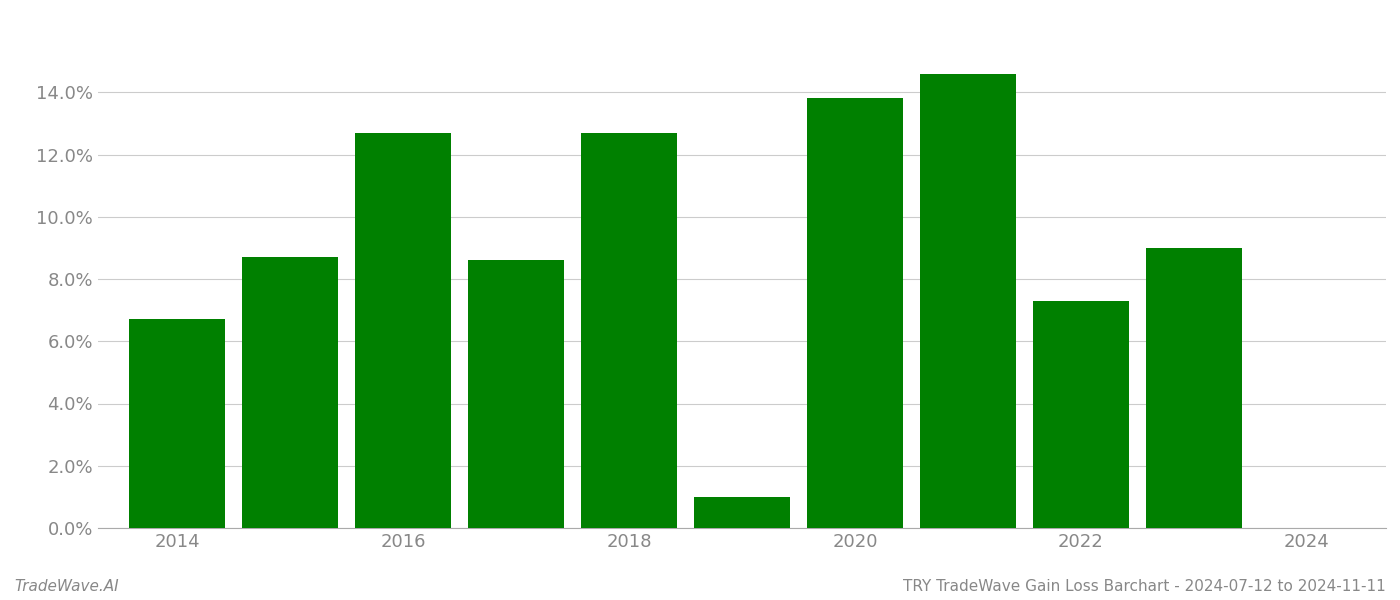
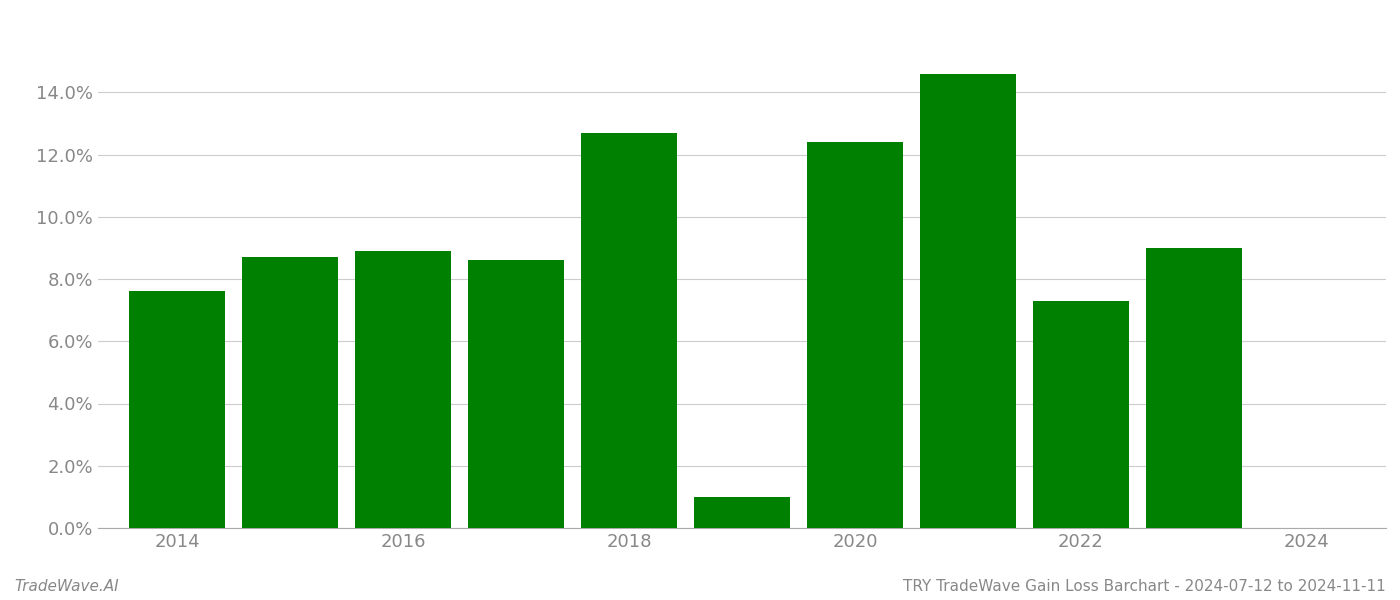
2014: 6.7% -> 7.6%
2016: 12.7% -> 8.9%
2020: 13.8% -> 12.4%
